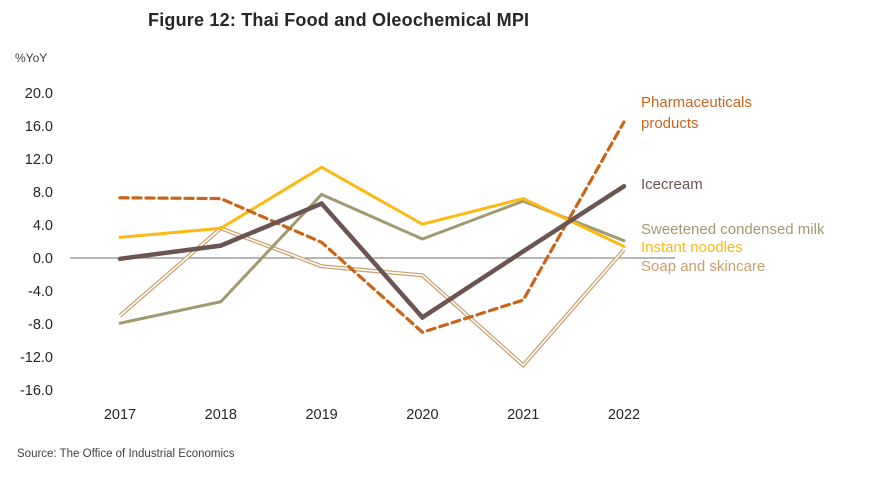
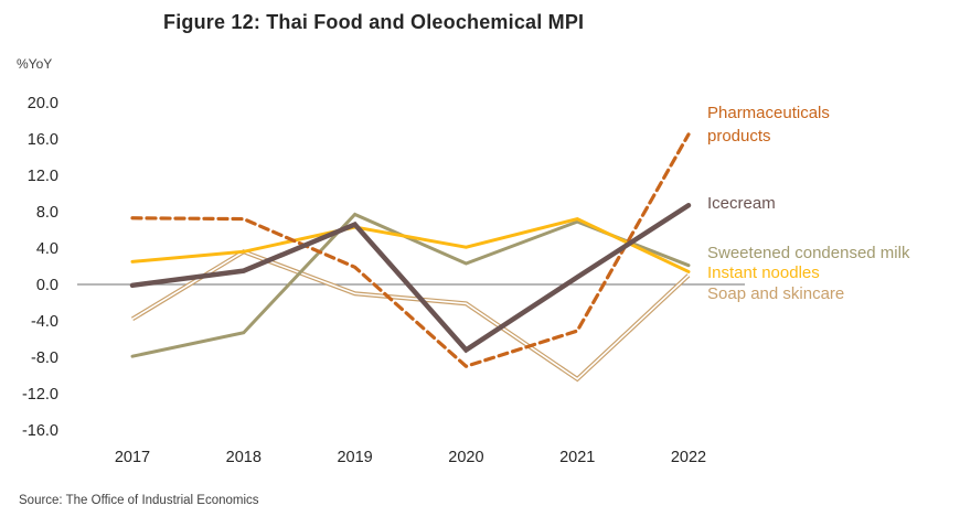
Soap and skincare/2017: -7 -> -4
Instant noodles/2019: 11 -> 6
Soap and skincare/2021: -13 -> -10
